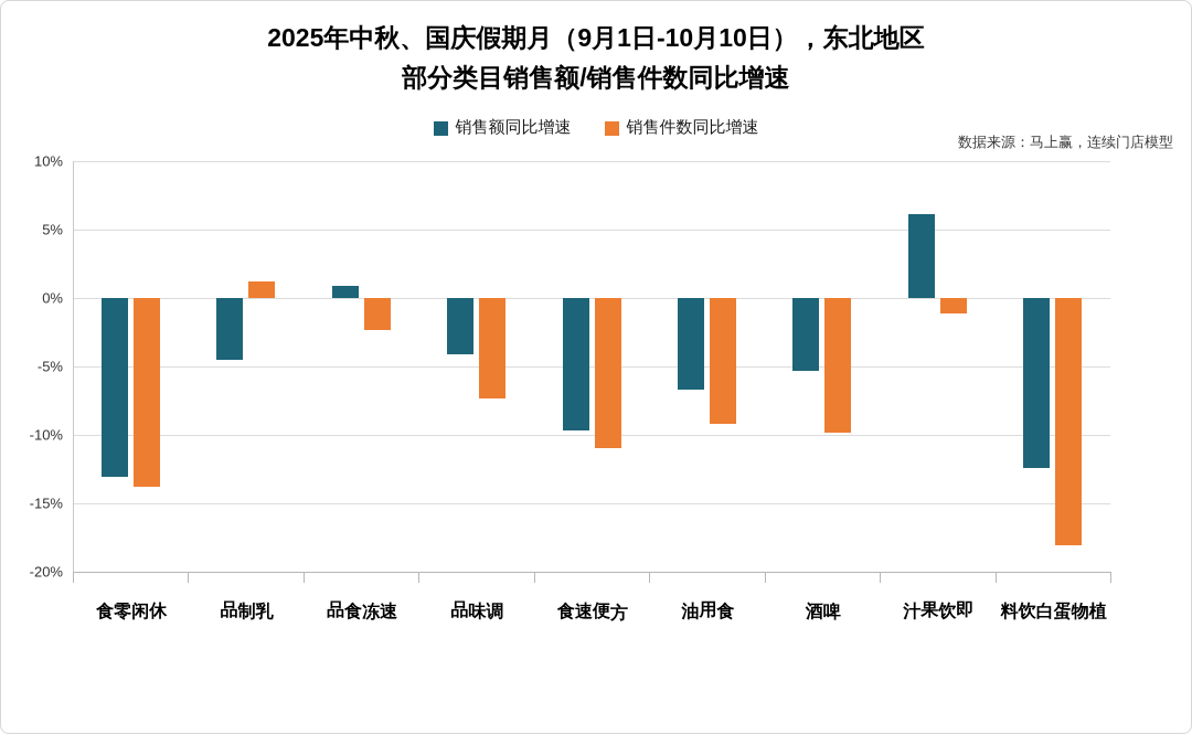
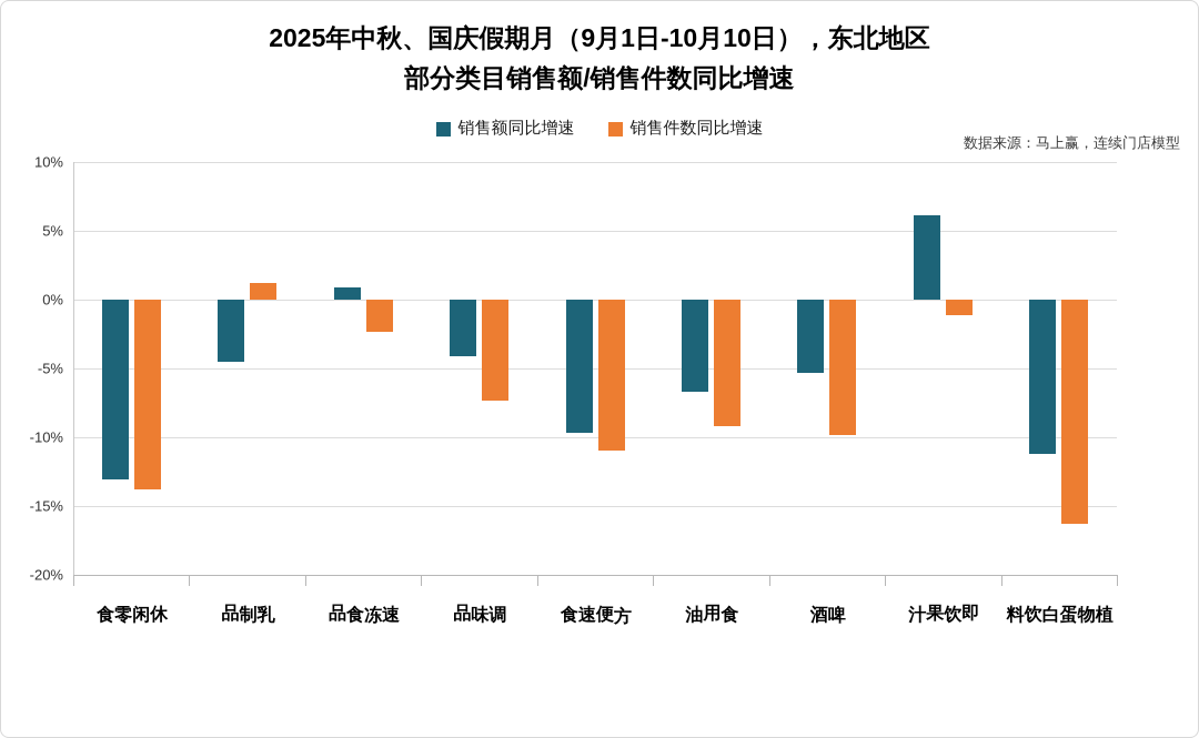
销售额同比增速/植物蛋白饮料: -12.4% -> -11.2%
销售件数同比增速/植物蛋白饮料: -18.1% -> -16.3%
